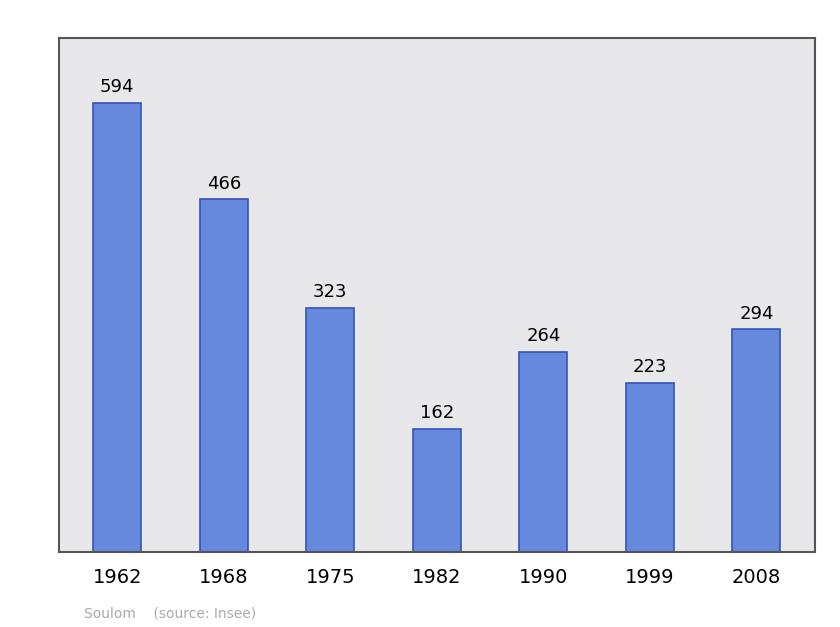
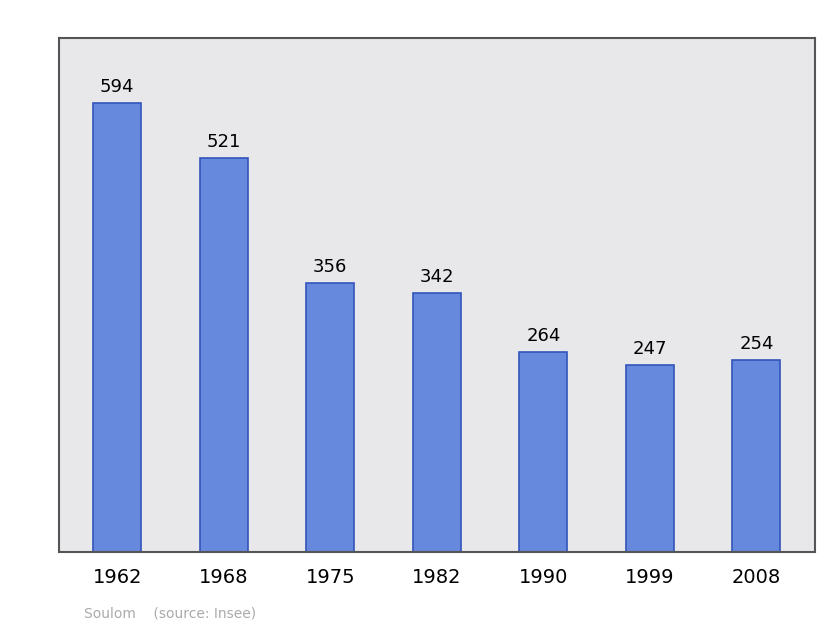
1968: 466 -> 521
1975: 323 -> 356
1982: 162 -> 342
1999: 223 -> 247
2008: 294 -> 254
